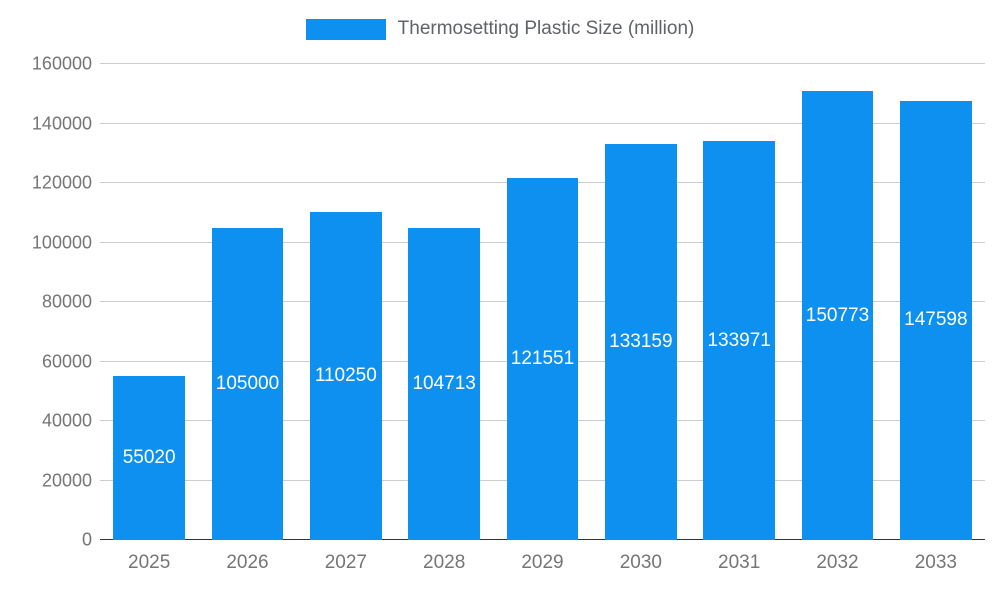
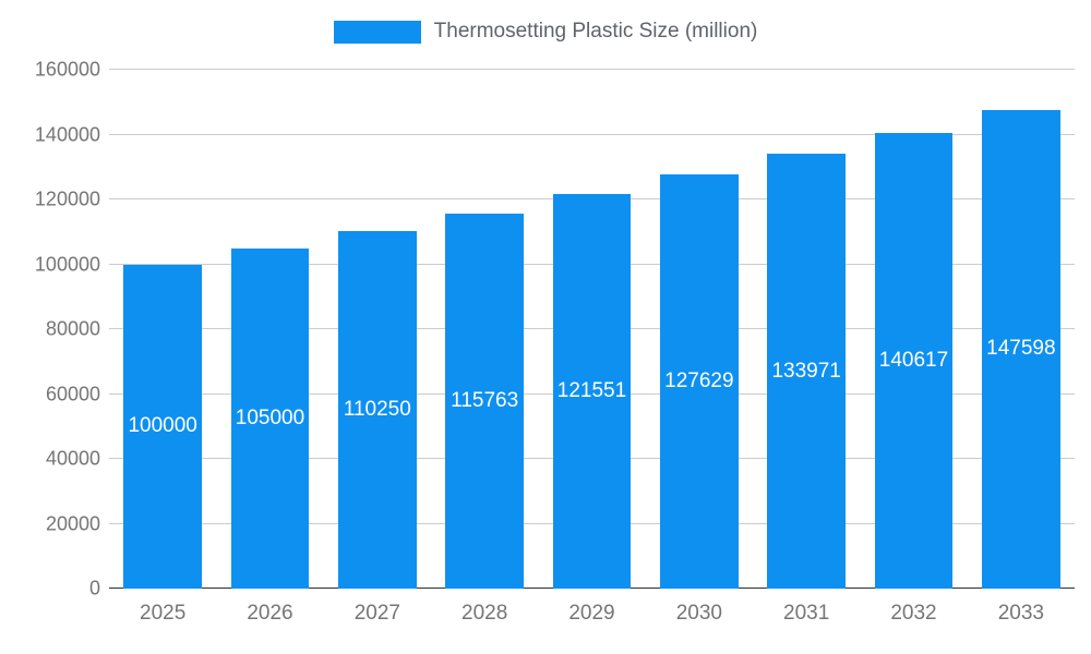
2025: 55020 -> 100000
2028: 104713 -> 115763
2030: 133159 -> 127629
2032: 150773 -> 140617
